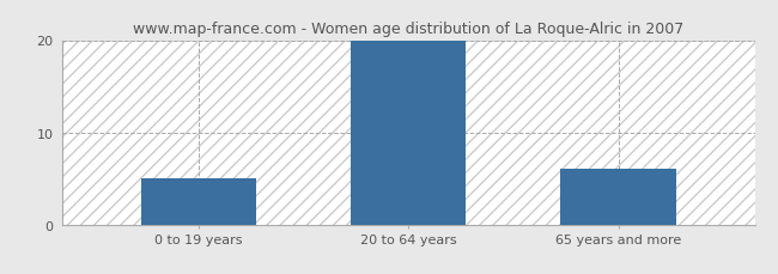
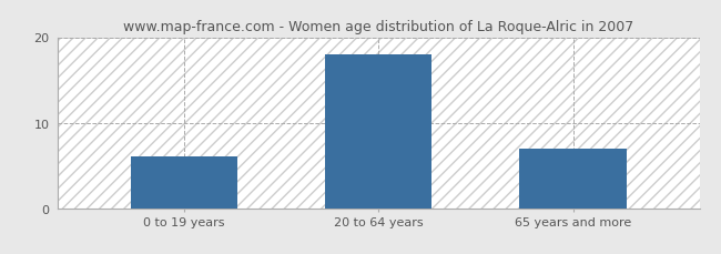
0 to 19 years: 5 -> 6
20 to 64 years: 20 -> 18
65 years and more: 6 -> 7
